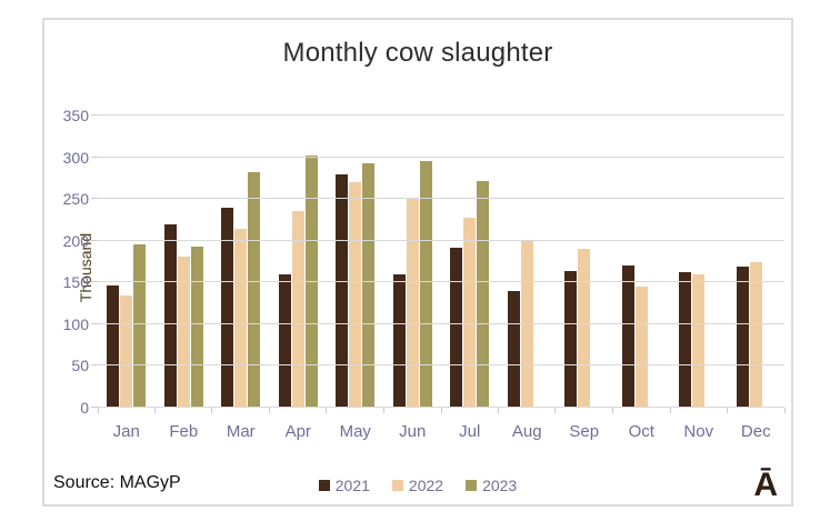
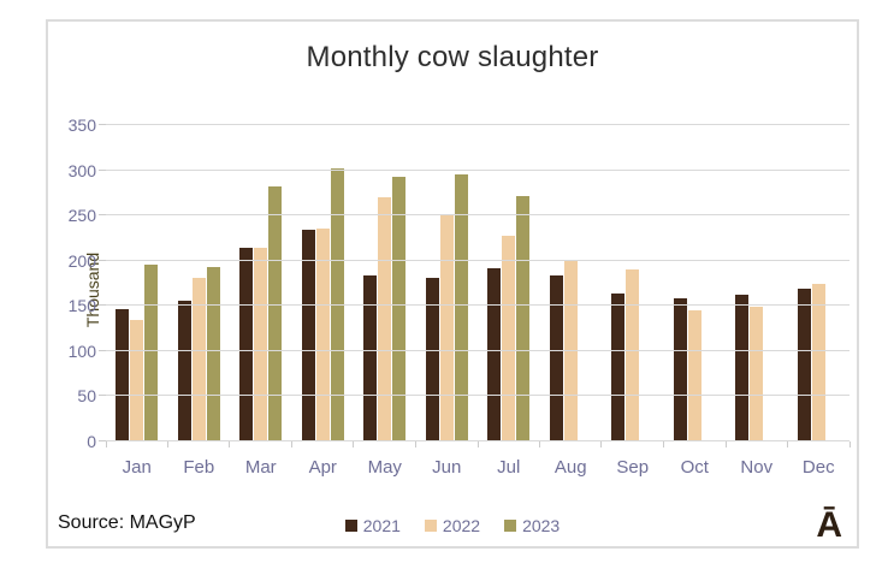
2021/Feb: 220 -> 160
2021/Mar: 240 -> 210
2021/Apr: 160 -> 230
2021/May: 280 -> 180
2021/Jun: 160 -> 180
2021/Aug: 140 -> 180
2021/Oct: 170 -> 160
2022/Nov: 160 -> 150
